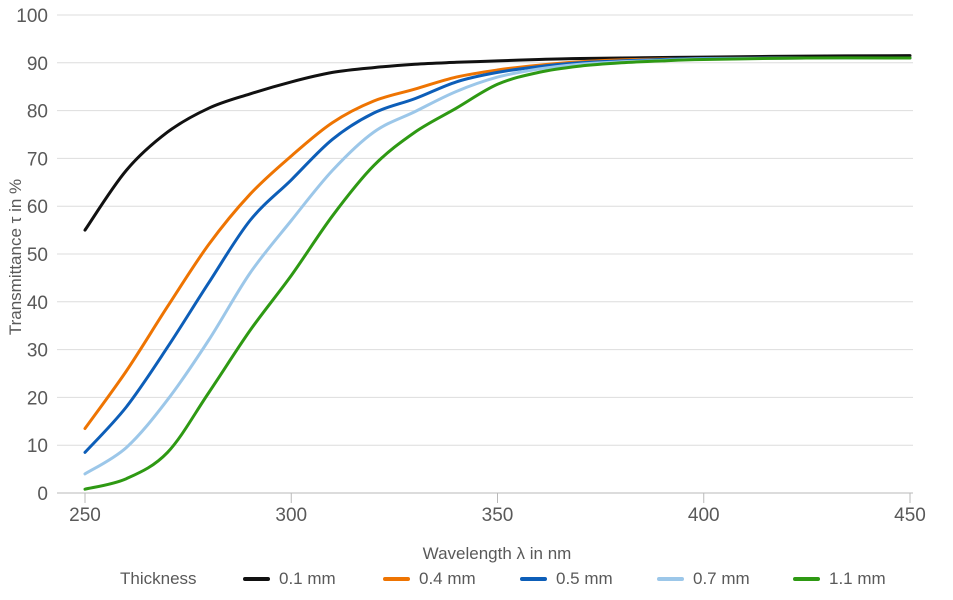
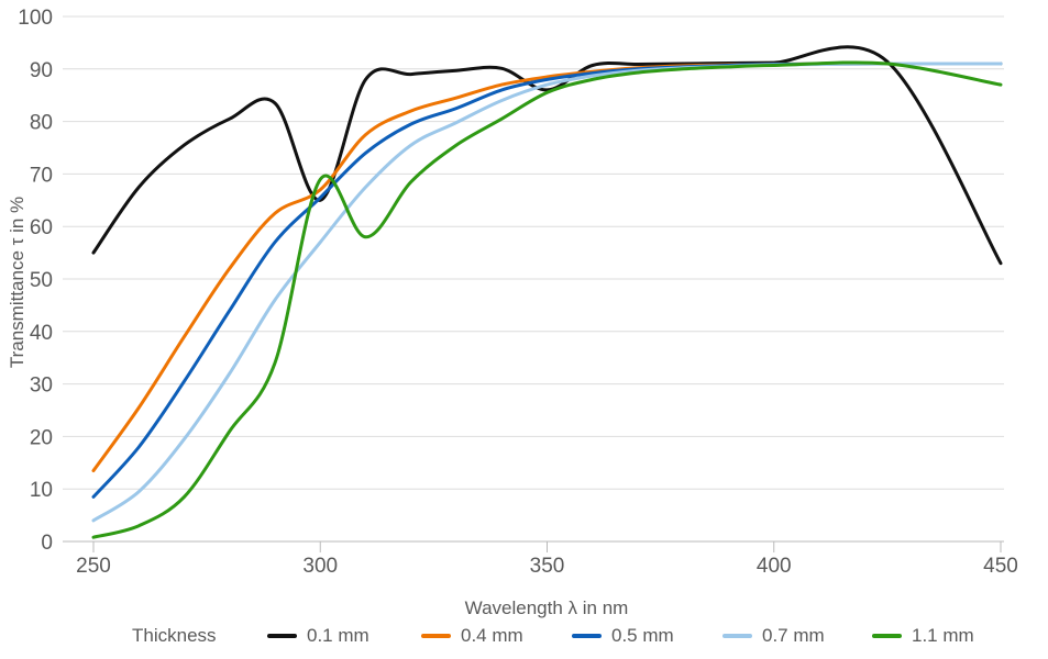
0.1 mm/300: 86 -> 65
0.4 mm/300: 70 -> 67
1.1 mm/300: 46 -> 69
0.1 mm/350: 90 -> 86
0.1 mm/450: 92 -> 53
1.1 mm/450: 91 -> 87
